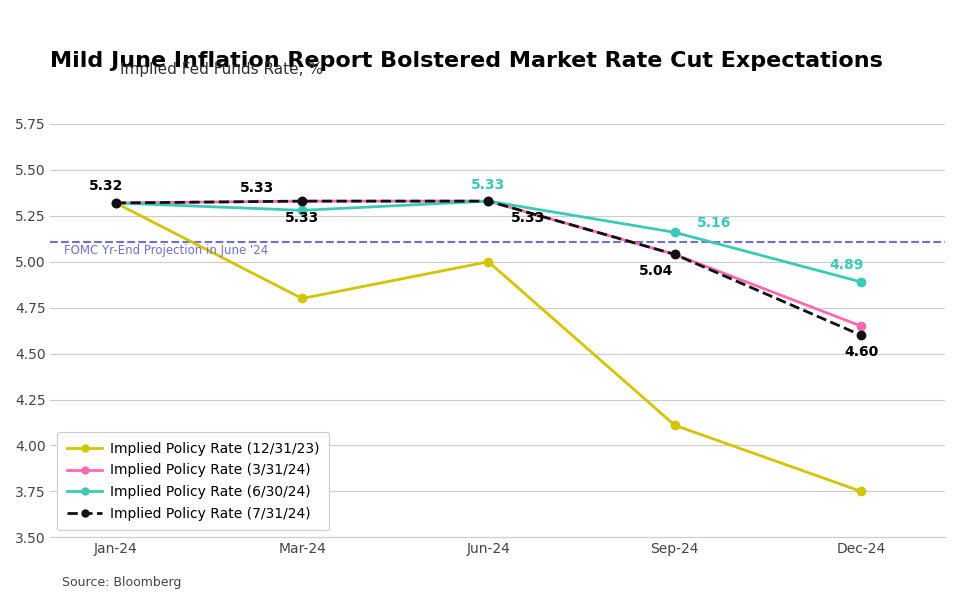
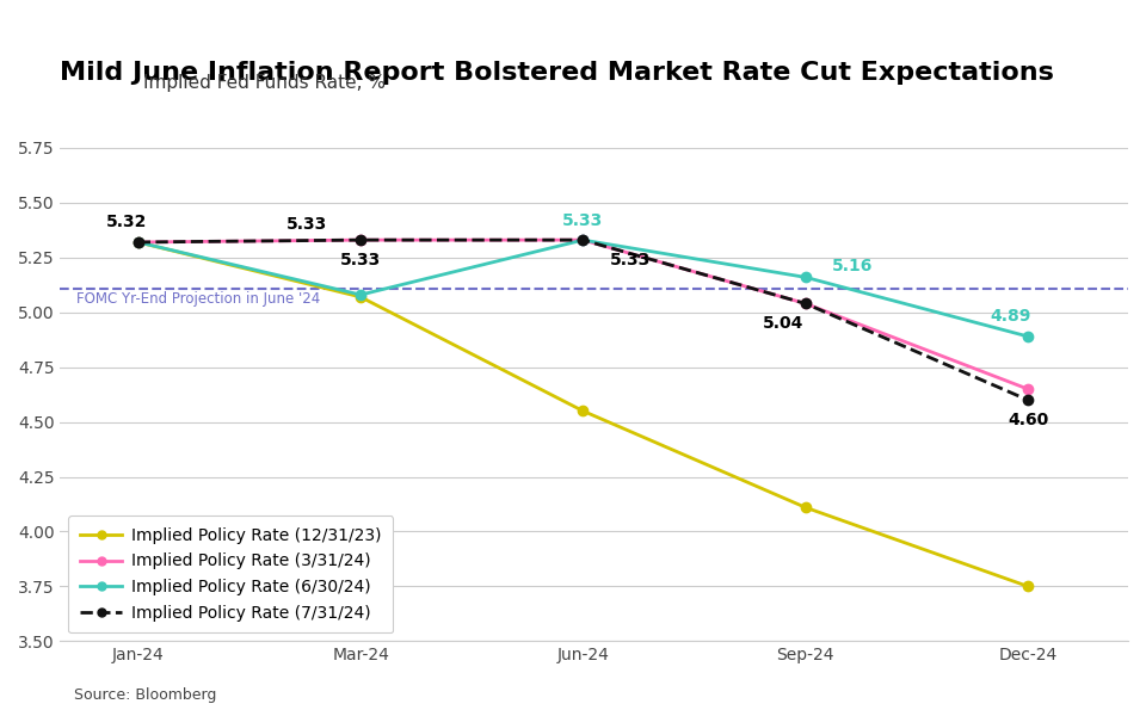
Implied Policy Rate (12/31/23)/Mar-24: 4.80 -> 5.07
Implied Policy Rate (6/30/24)/Mar-24: 5.28 -> 5.08
Implied Policy Rate (12/31/23)/Jun-24: 5.00 -> 4.55
